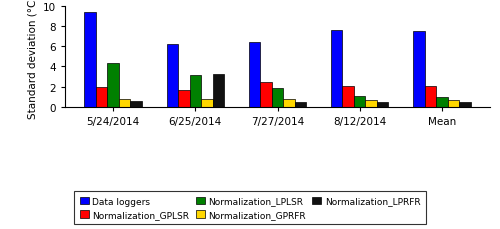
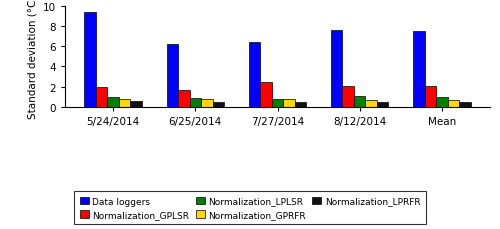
Normalization_LPLSR/5/24/2014: 4.3 -> 1.0
Normalization_LPLSR/6/25/2014: 3.2 -> 0.8
Normalization_LPRFR/6/25/2014: 3.3 -> 0.5
Normalization_LPLSR/7/27/2014: 1.9 -> 0.8
